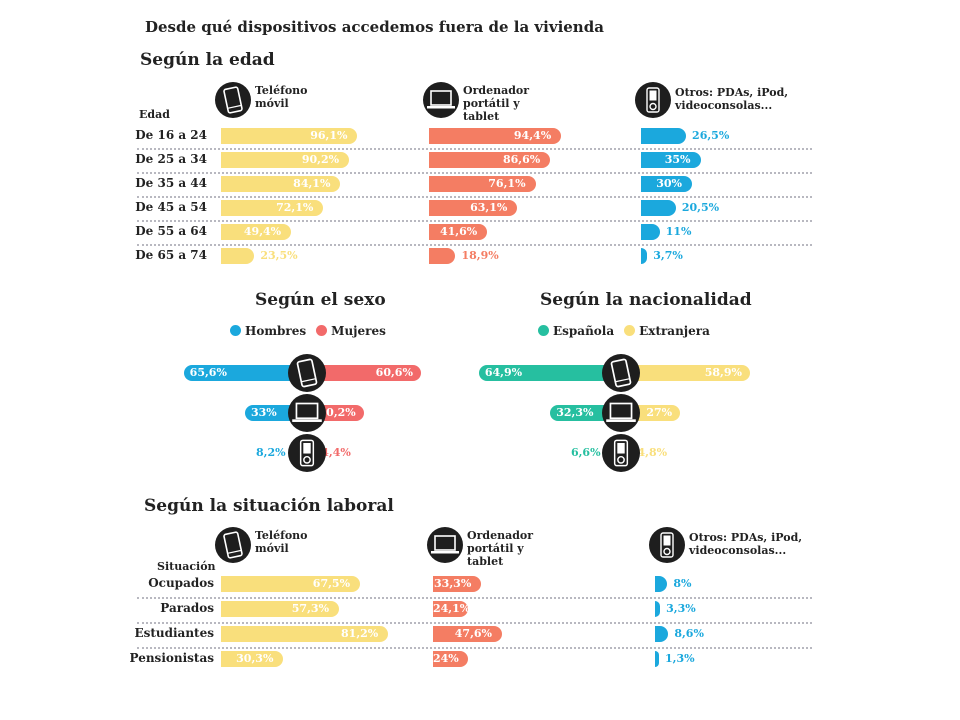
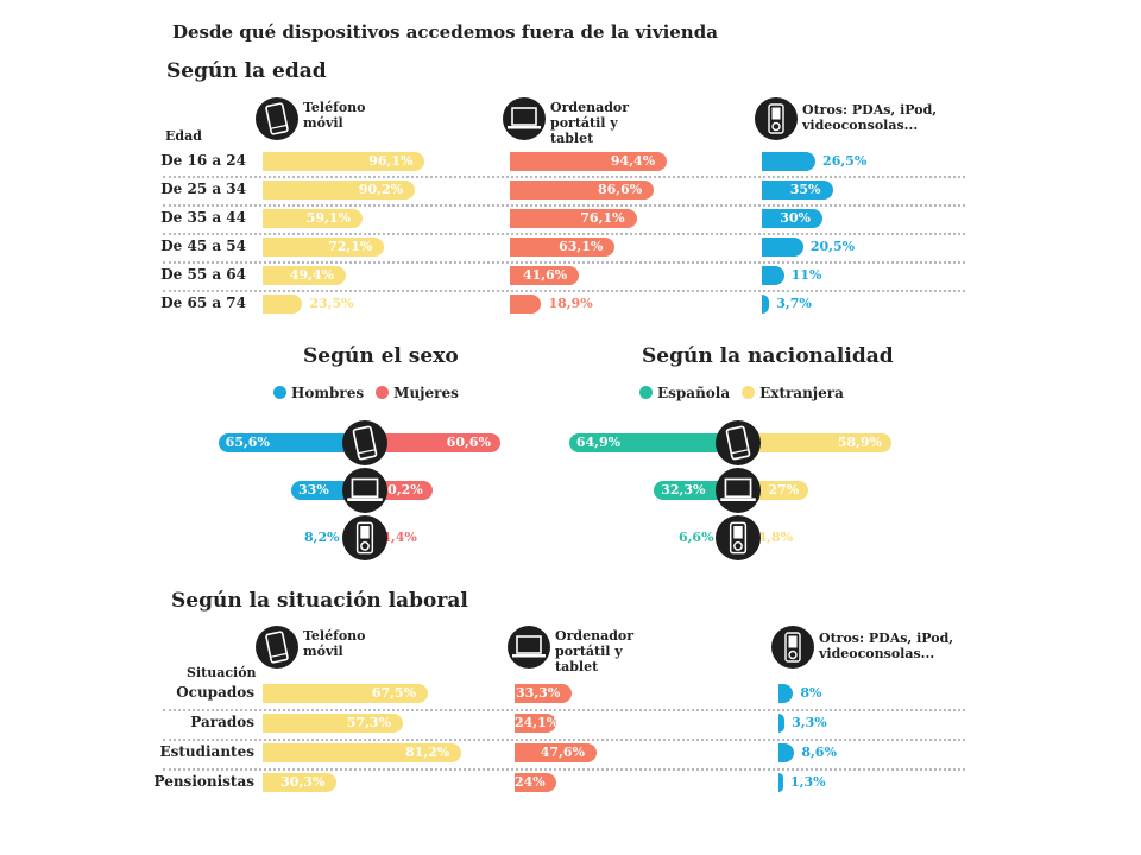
Según la edad/Teléfono móvil/De 35 a 44: 84,1% -> 59,1%
